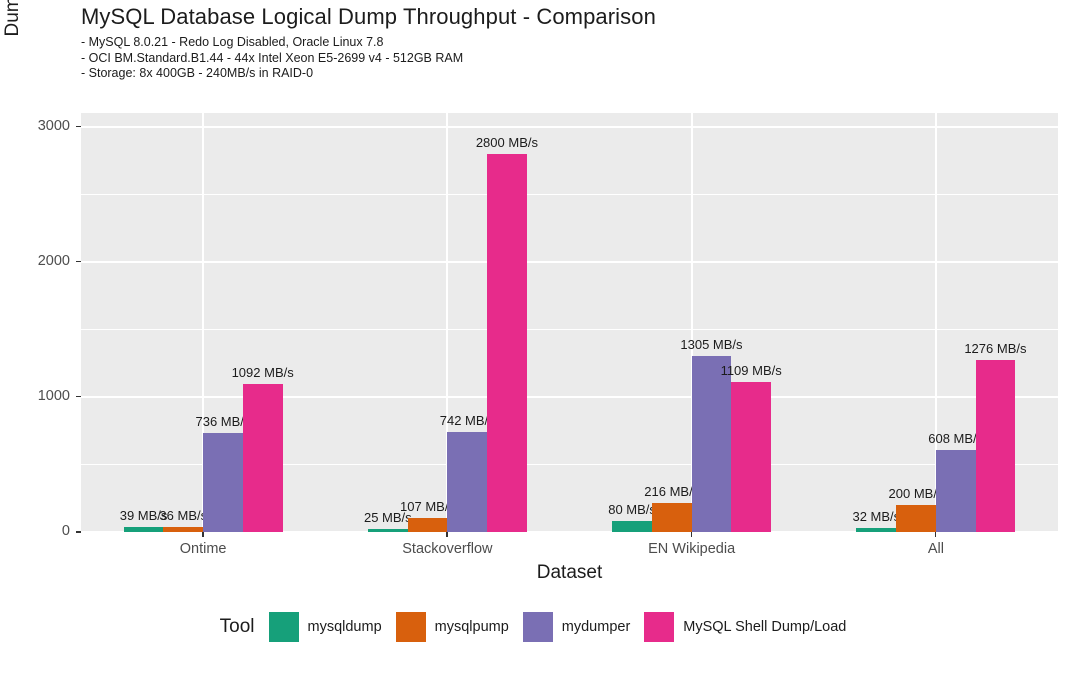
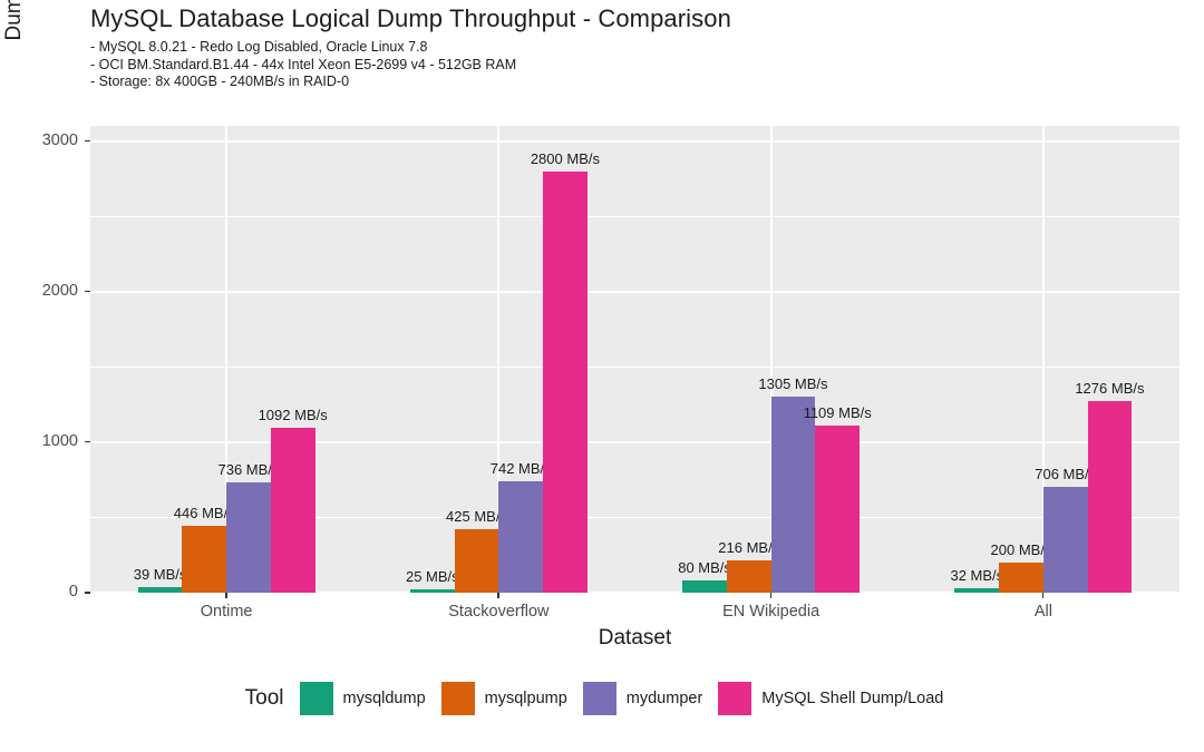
mysqlpump/Ontime: 36 -> 446
mysqlpump/Stackoverflow: 107 -> 425
mydumper/All: 608 -> 706
